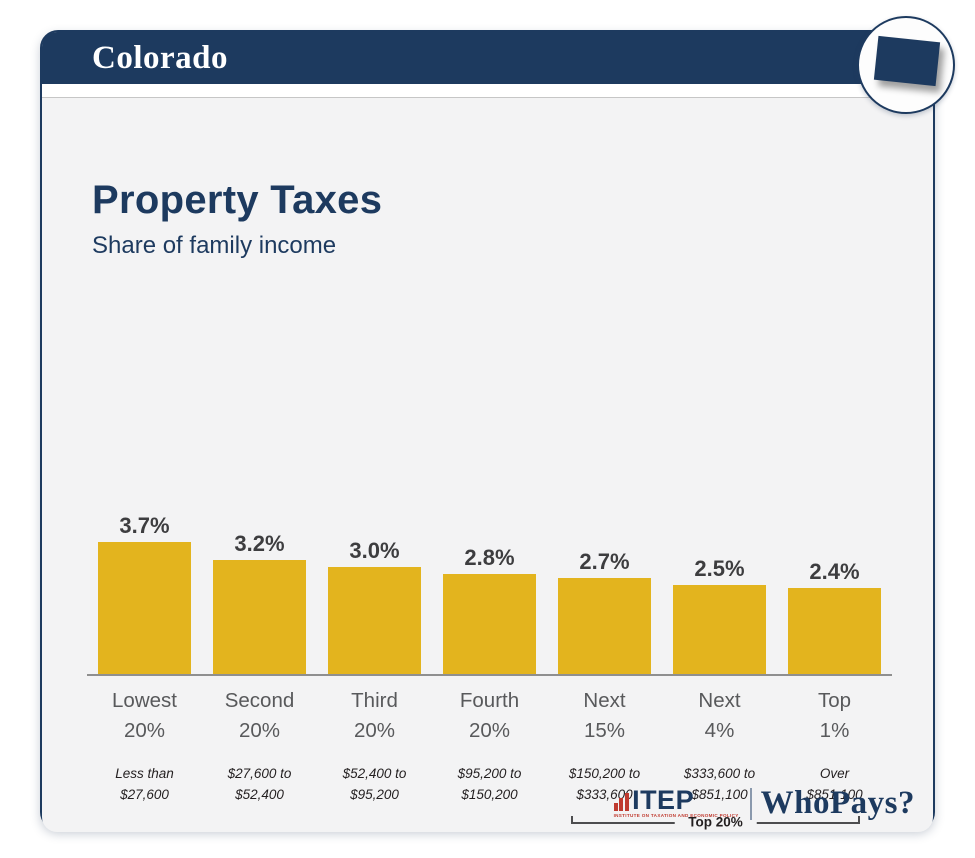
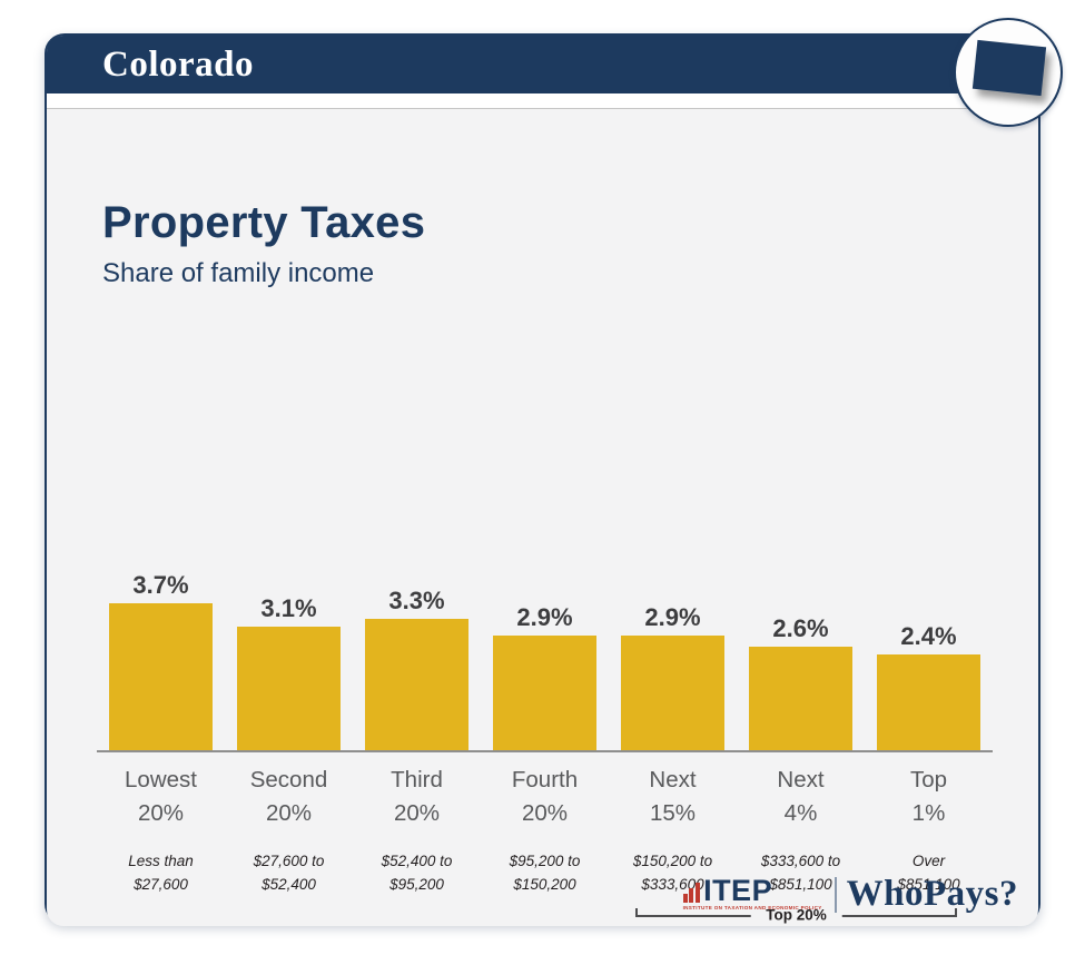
Second 20%: 3.2% -> 3.1%
Third 20%: 3.0% -> 3.3%
Fourth 20%: 2.8% -> 2.9%
Next 15%: 2.7% -> 2.9%
Next 4%: 2.5% -> 2.6%
